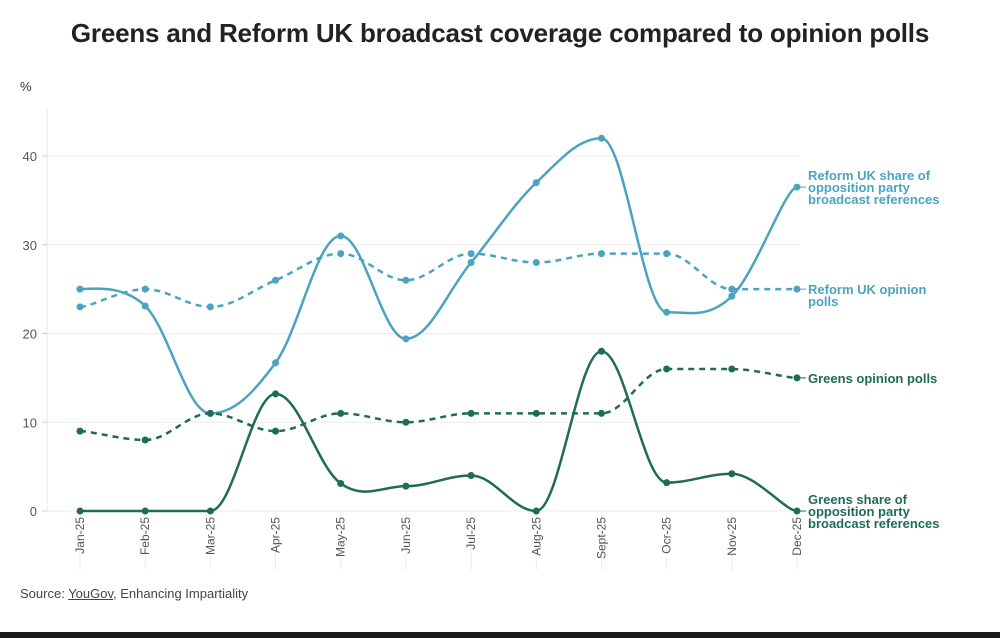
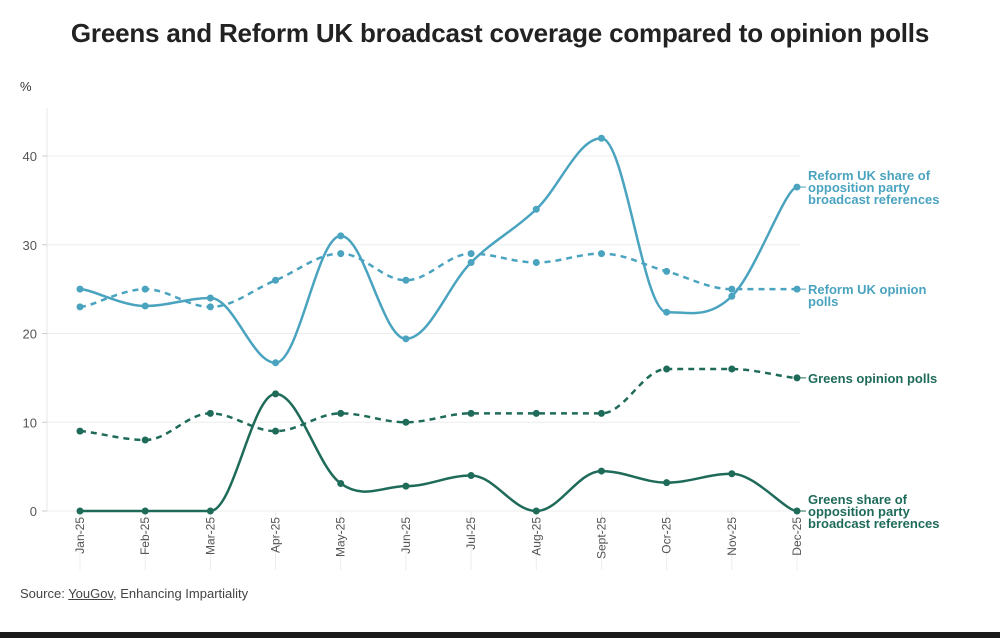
Reform UK share of opposition party broadcast references/Mar-25: 11 -> 24
Reform UK share of opposition party broadcast references/Aug-25: 37 -> 34
Greens share of opposition party broadcast references/Sept-25: 18 -> 4
Reform UK opinion polls/Ocr-25: 29 -> 27
